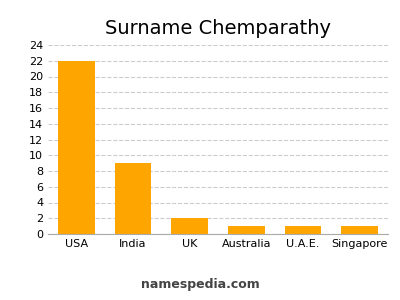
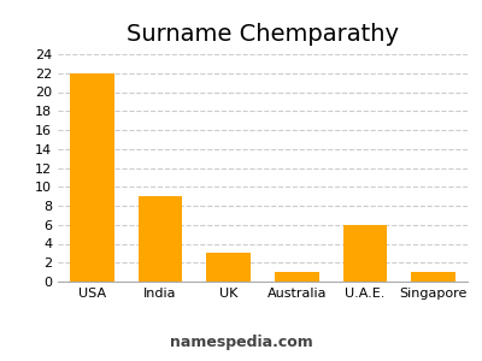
UK: 2 -> 3
U.A.E.: 1 -> 6
